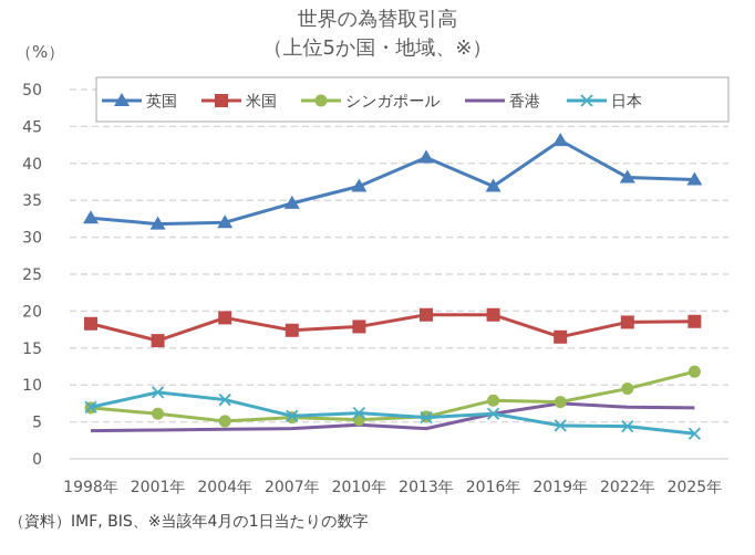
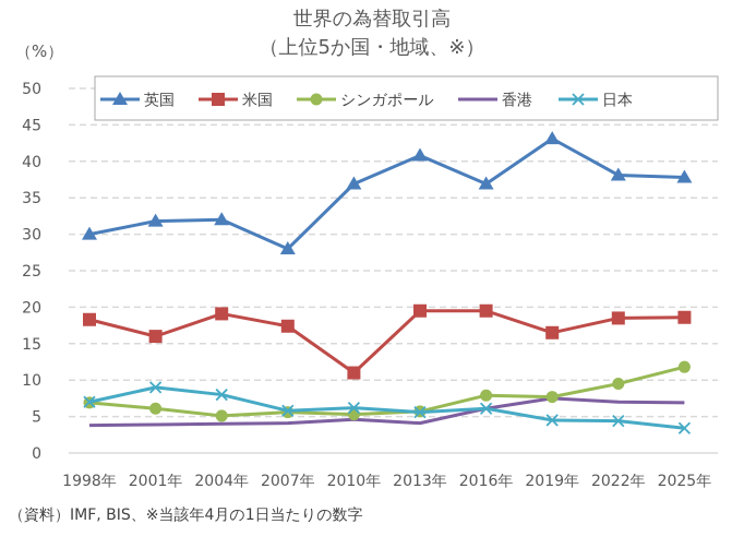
英国/1998年: 33 -> 30
英国/2007年: 35 -> 28
米国/2010年: 18 -> 11
